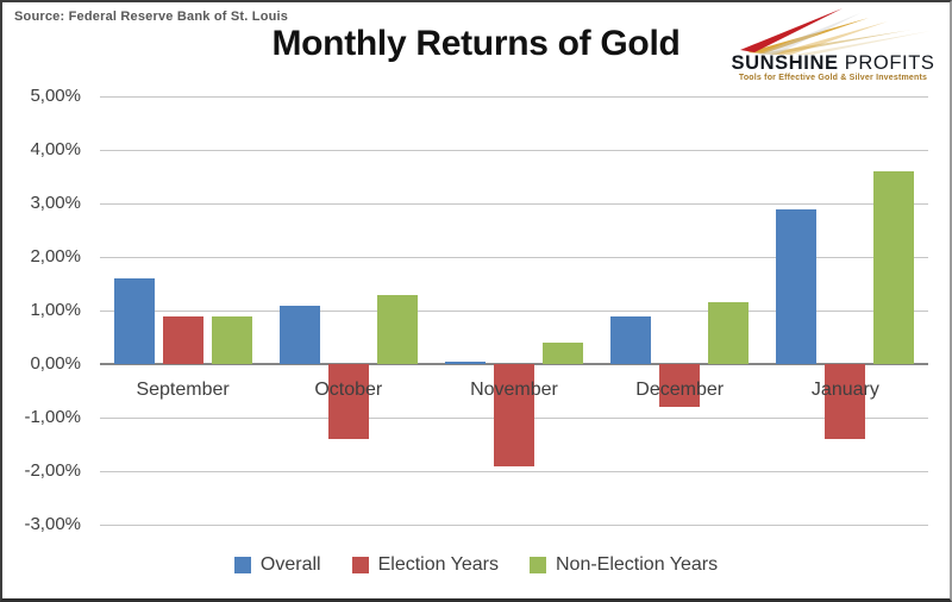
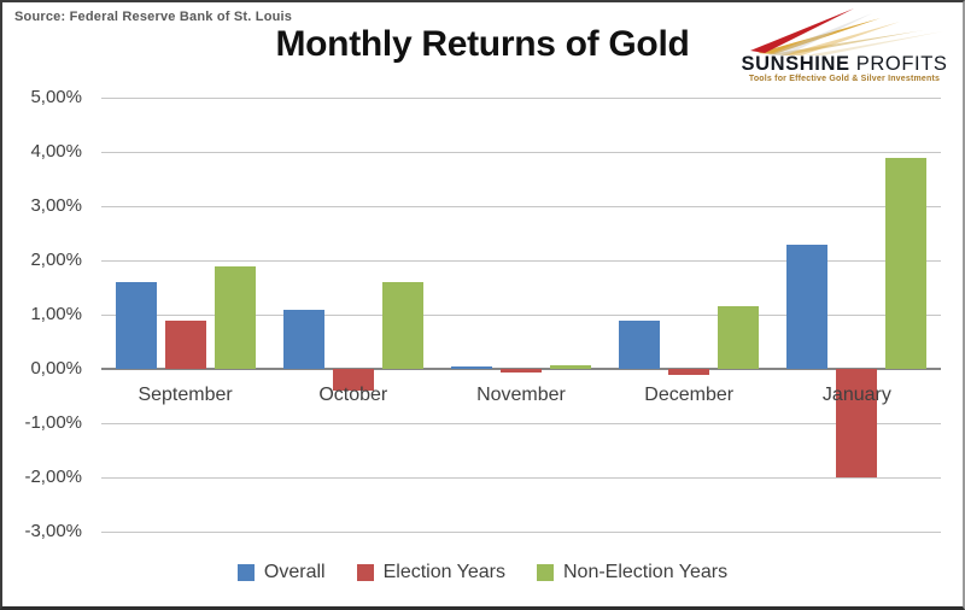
Non-Election Years/September: 0,9% -> 1,9%
Election Years/October: -1,4% -> -0,4%
Non-Election Years/October: 1,3% -> 1,6%
Election Years/November: -1,9% -> -0,1%
Non-Election Years/November: 0,4% -> 0,1%
Election Years/December: -0,8% -> -0,1%
Overall/January: 2,9% -> 2,3%
Election Years/January: -1,4% -> -2,0%
Non-Election Years/January: 3,6% -> 3,9%
